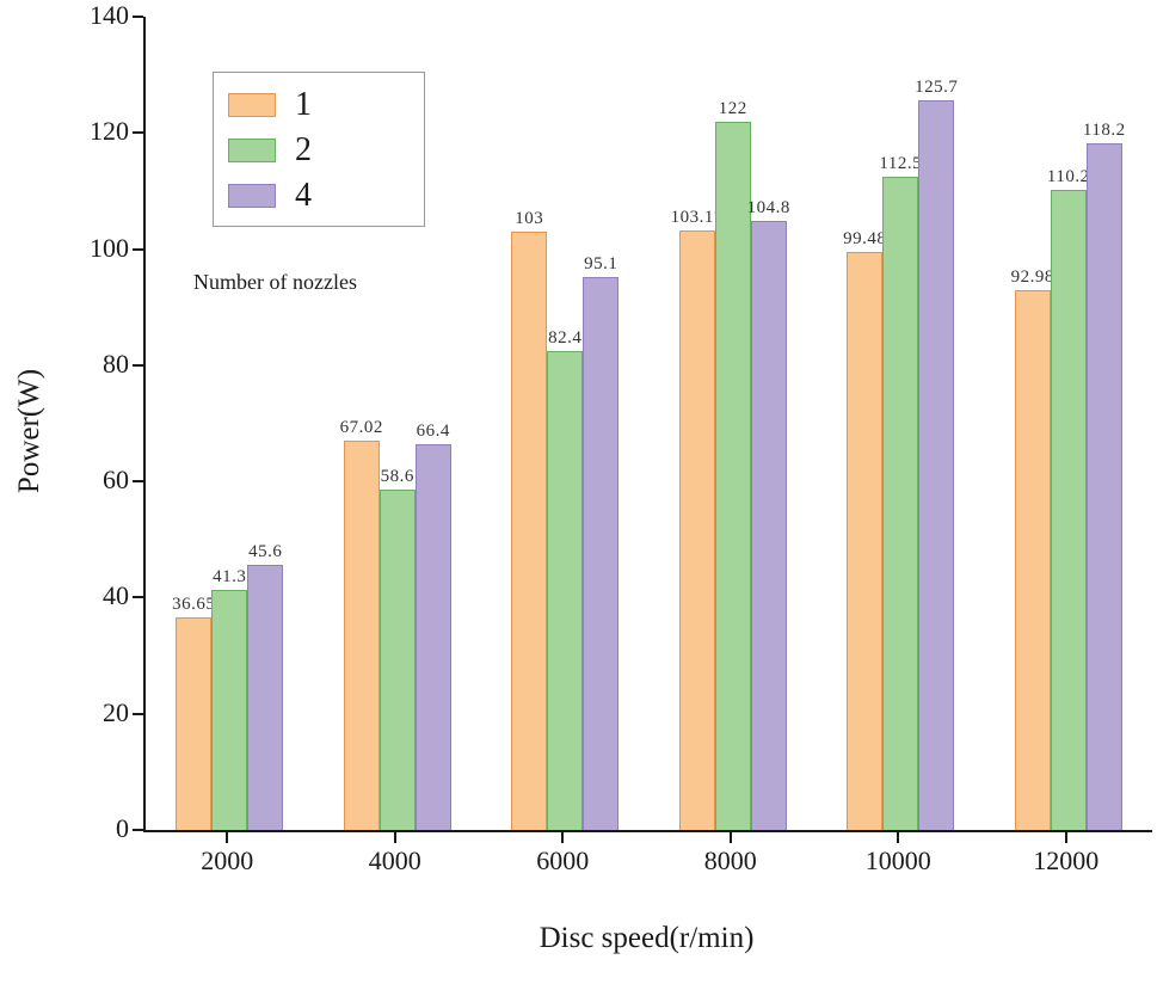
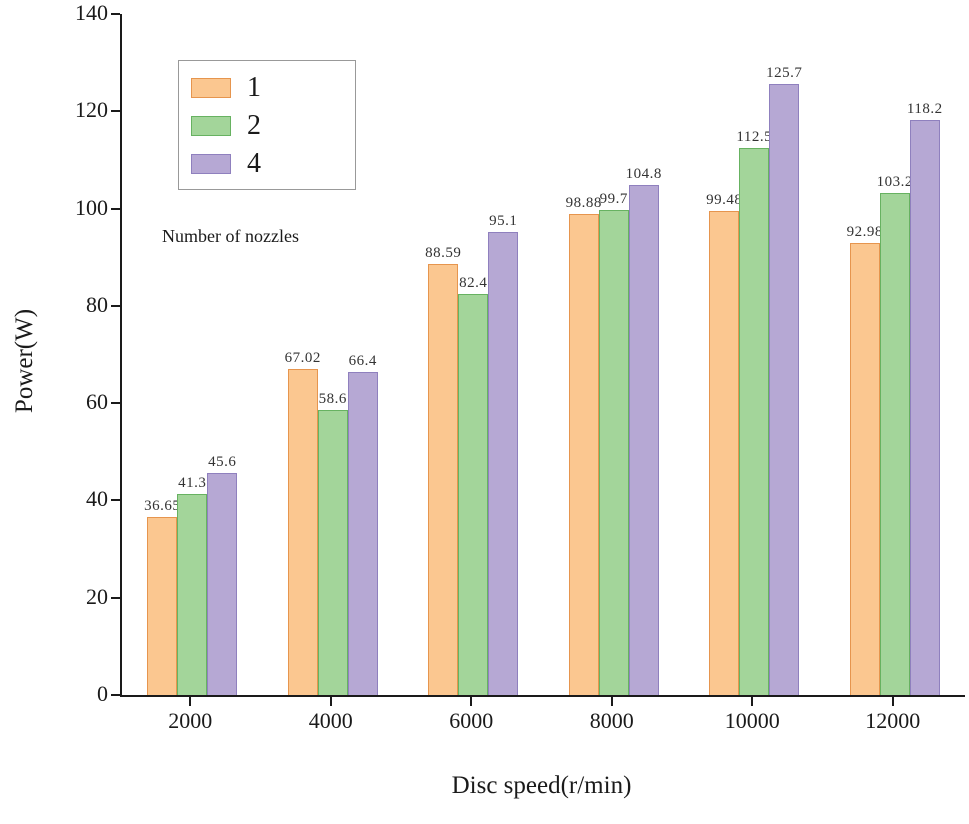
1/6000: 103 -> 88.59
1/8000: 103.17 -> 98.88
2/8000: 122 -> 99.7
2/12000: 110.2 -> 103.2
